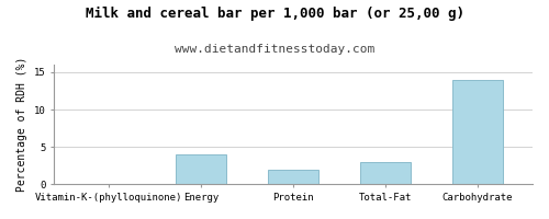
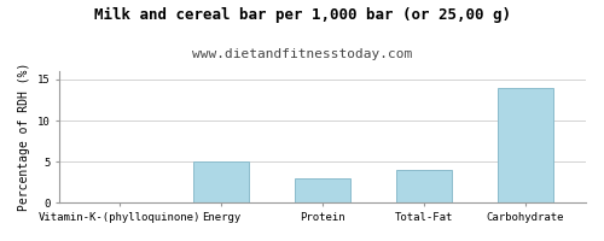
Energy: 4 -> 5
Protein: 2 -> 3
Total-Fat: 3 -> 4
